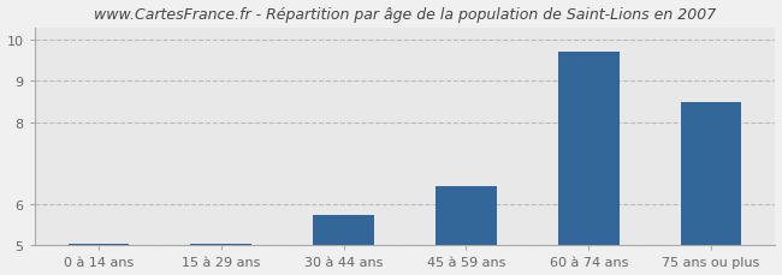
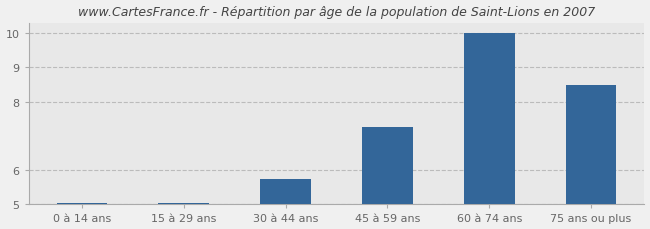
45 à 59 ans: 6.45 -> 7.25
60 à 74 ans: 9.70 -> 10.00
